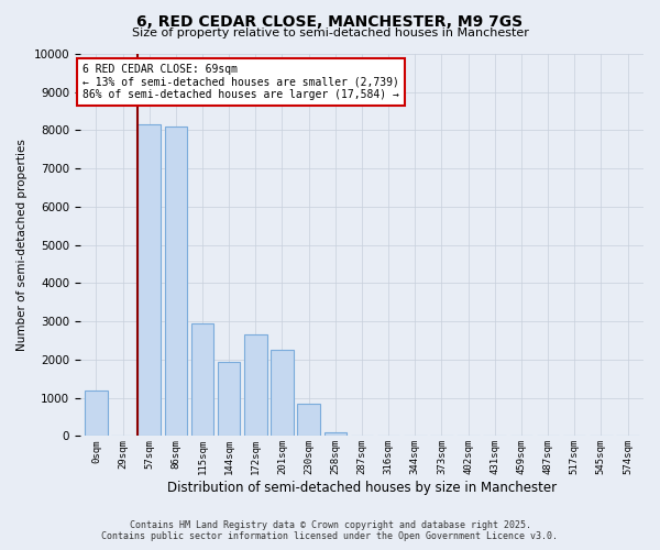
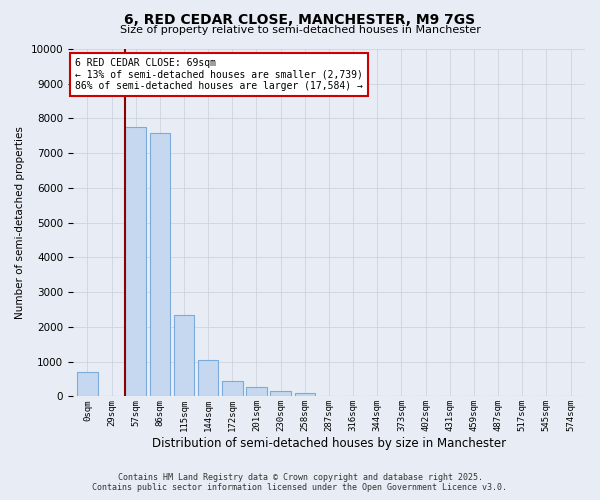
0sqm: 1200 -> 700
57sqm: 8150 -> 7750
86sqm: 8100 -> 7580
115sqm: 2950 -> 2350
144sqm: 1950 -> 1050
172sqm: 2650 -> 430
201sqm: 2250 -> 260
230sqm: 850 -> 150
